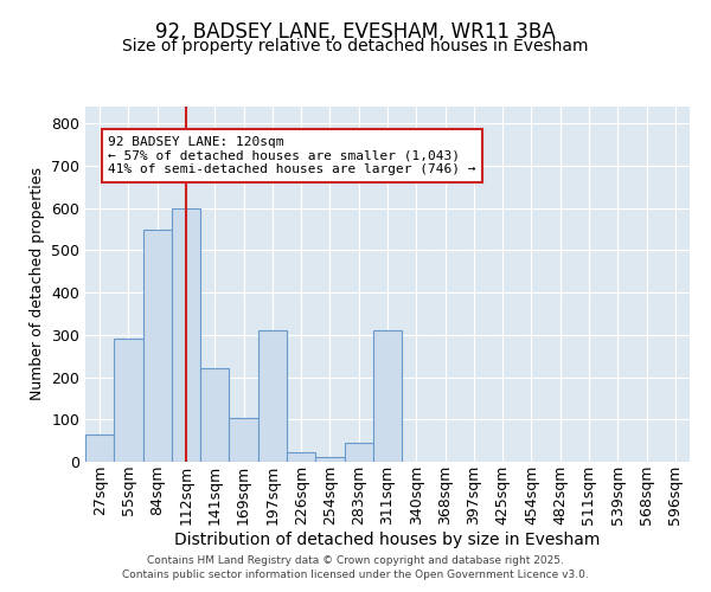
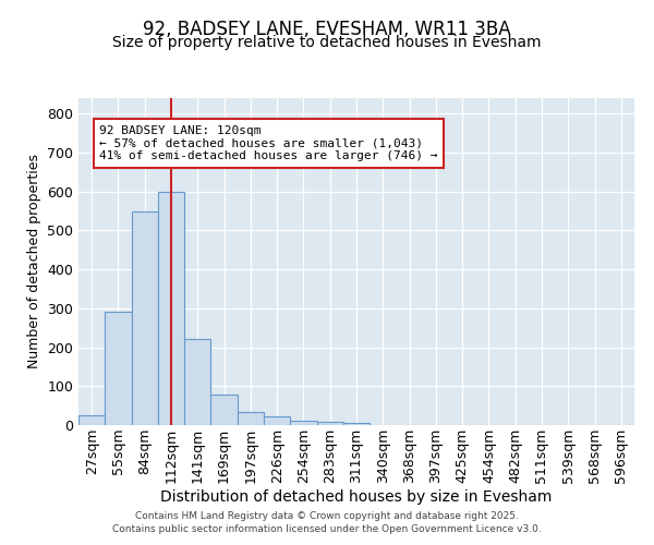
27sqm: 65 -> 25
169sqm: 105 -> 78
197sqm: 310 -> 35
283sqm: 45 -> 8
311sqm: 310 -> 7
